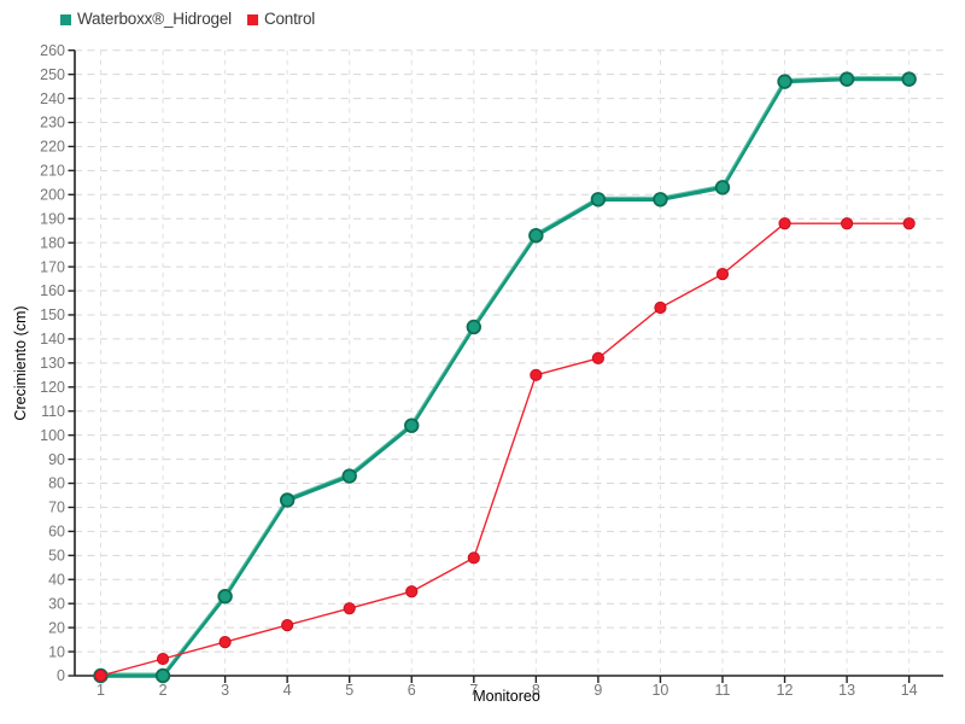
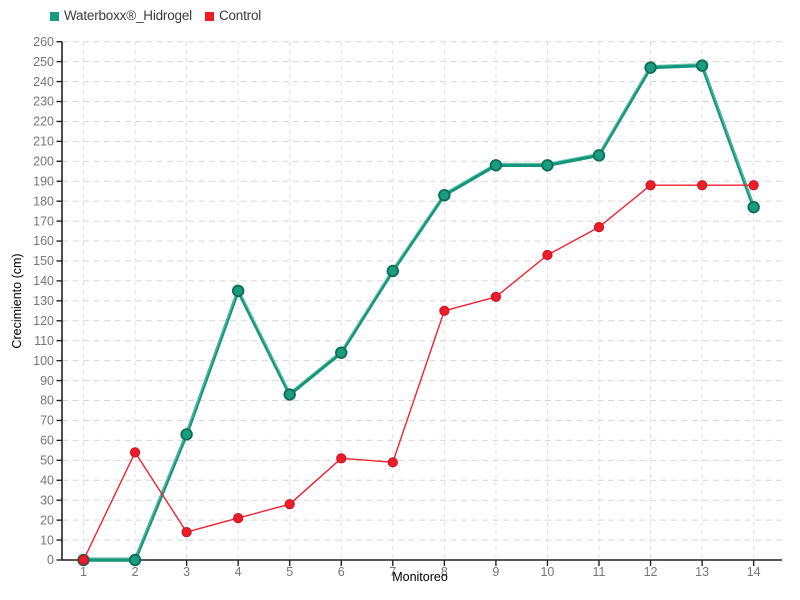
Control/2: 7 -> 54
Waterboxx®_Hidrogel/3: 33 -> 63
Waterboxx®_Hidrogel/4: 73 -> 135
Control/6: 35 -> 51
Waterboxx®_Hidrogel/14: 248 -> 177
